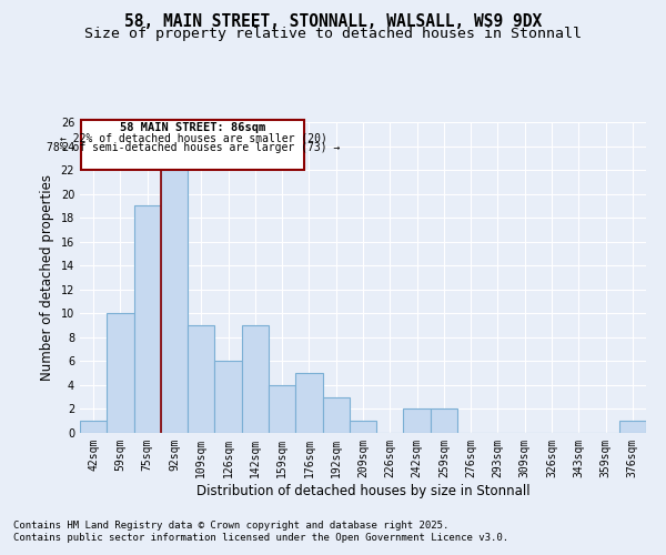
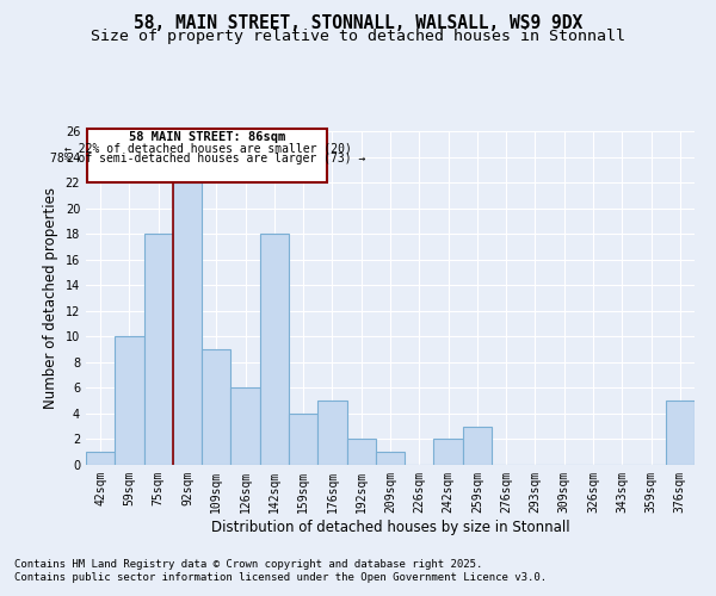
75sqm: 19 -> 18
142sqm: 9 -> 18
192sqm: 3 -> 2
259sqm: 2 -> 3
376sqm: 1 -> 5
